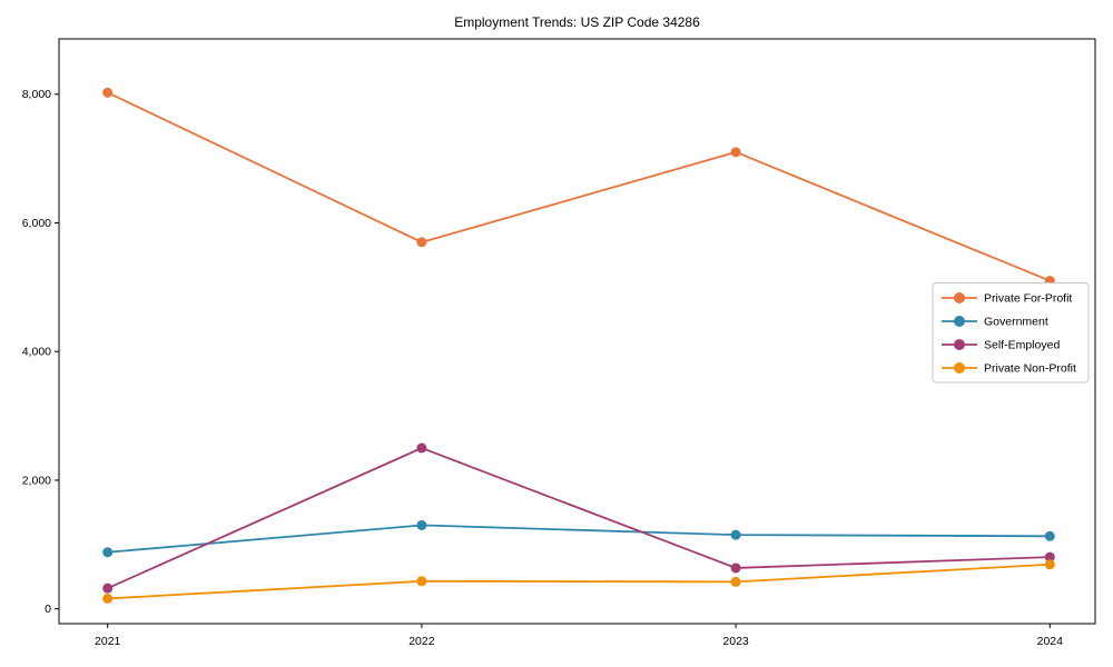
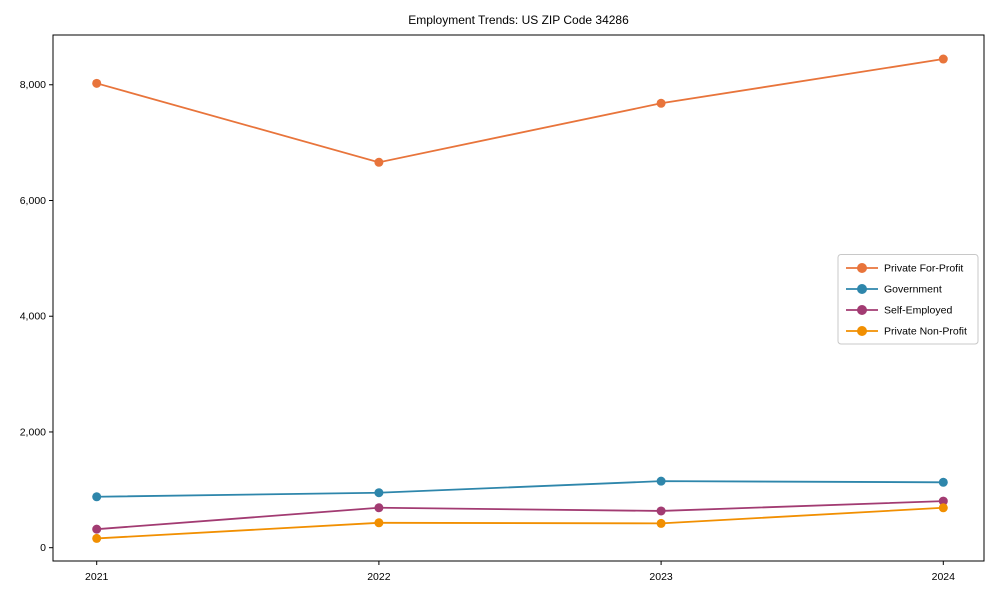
Private For-Profit/2022: 5700 -> 6700
Government/2022: 1300 -> 1000
Self-Employed/2022: 2500 -> 700
Private For-Profit/2023: 7100 -> 7700
Private For-Profit/2024: 5100 -> 8400
